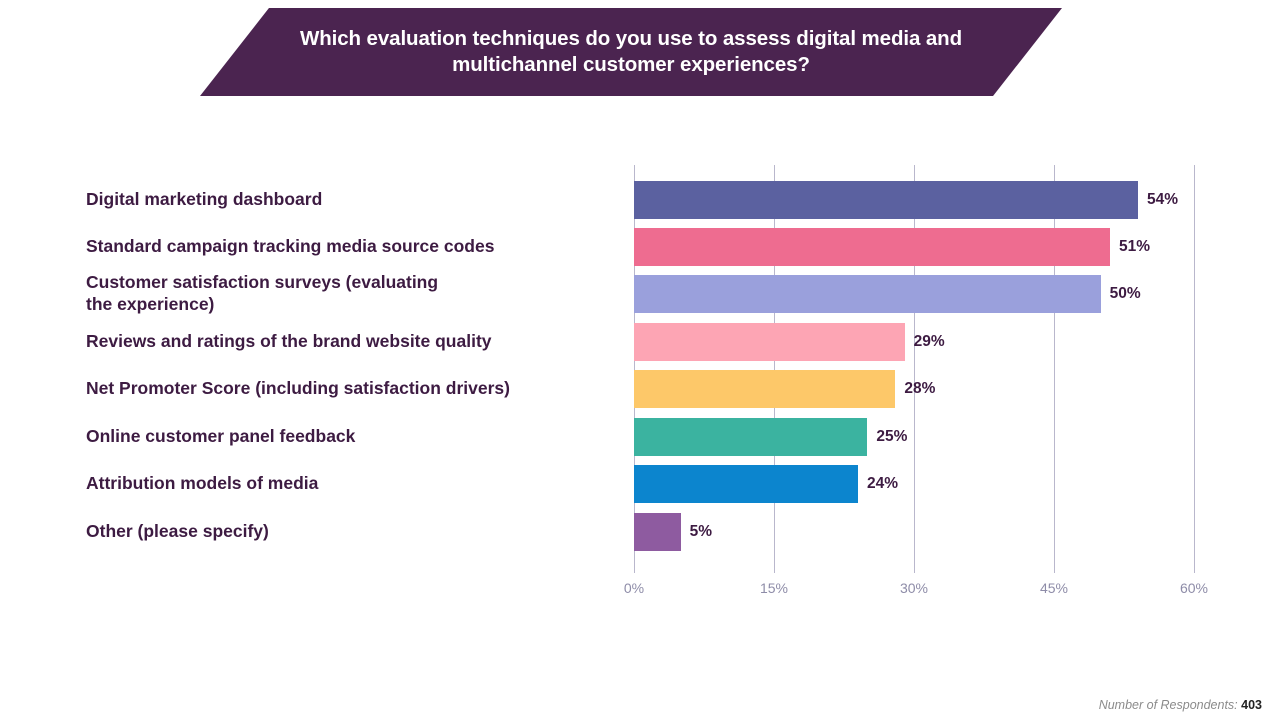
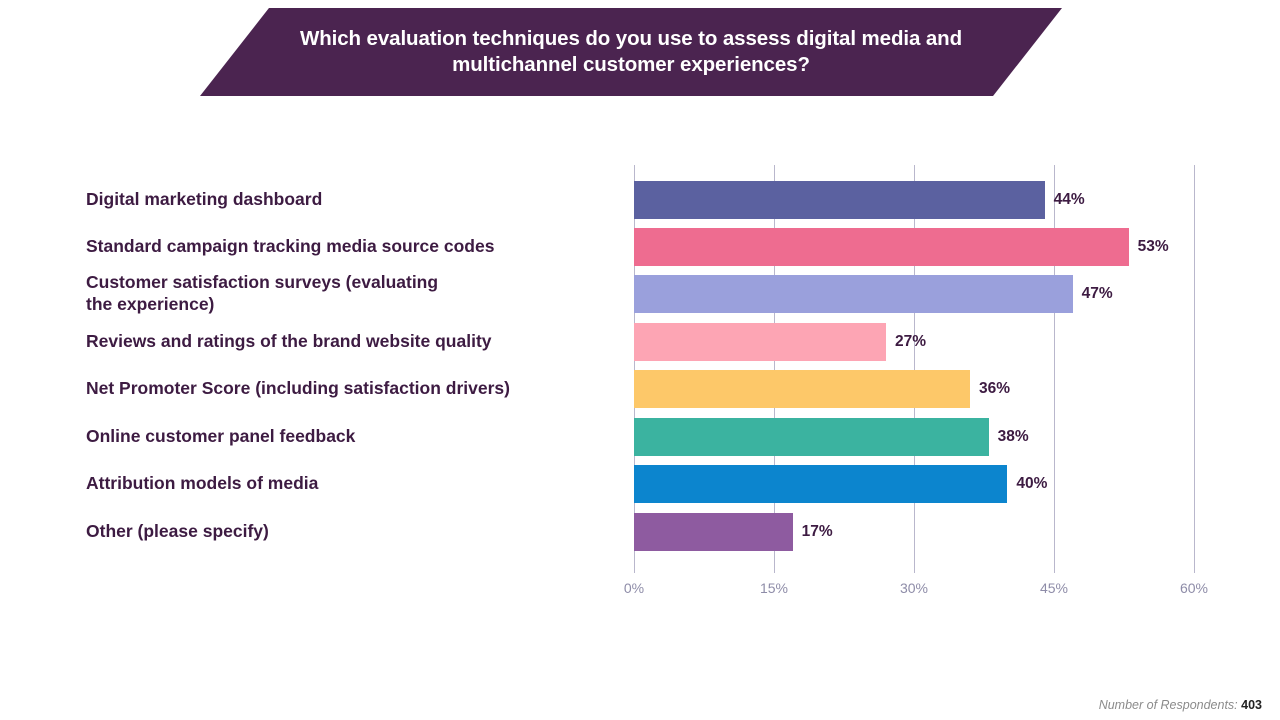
Digital marketing dashboard: 54% -> 44%
Standard campaign tracking media source codes: 51% -> 53%
Customer satisfaction surveys (evaluating the experience): 50% -> 47%
Reviews and ratings of the brand website quality: 29% -> 27%
Net Promoter Score (including satisfaction drivers): 28% -> 36%
Online customer panel feedback: 25% -> 38%
Attribution models of media: 24% -> 40%
Other (please specify): 5% -> 17%
